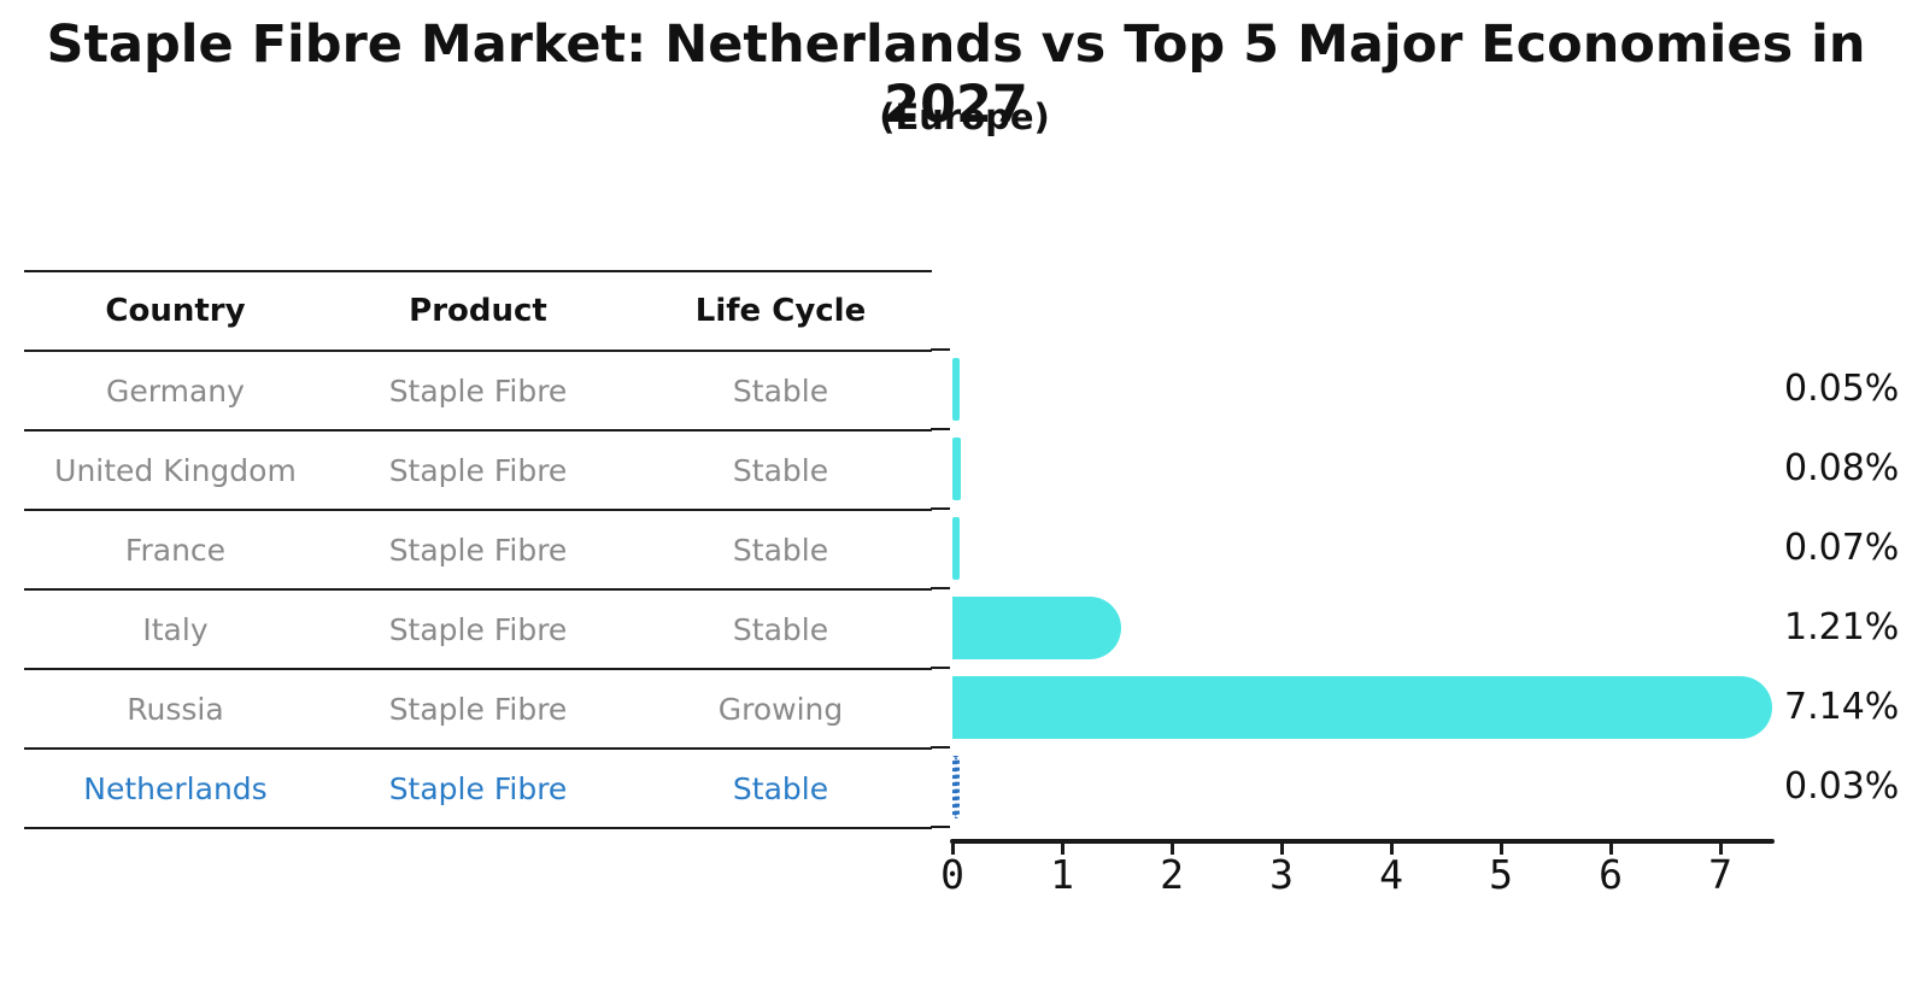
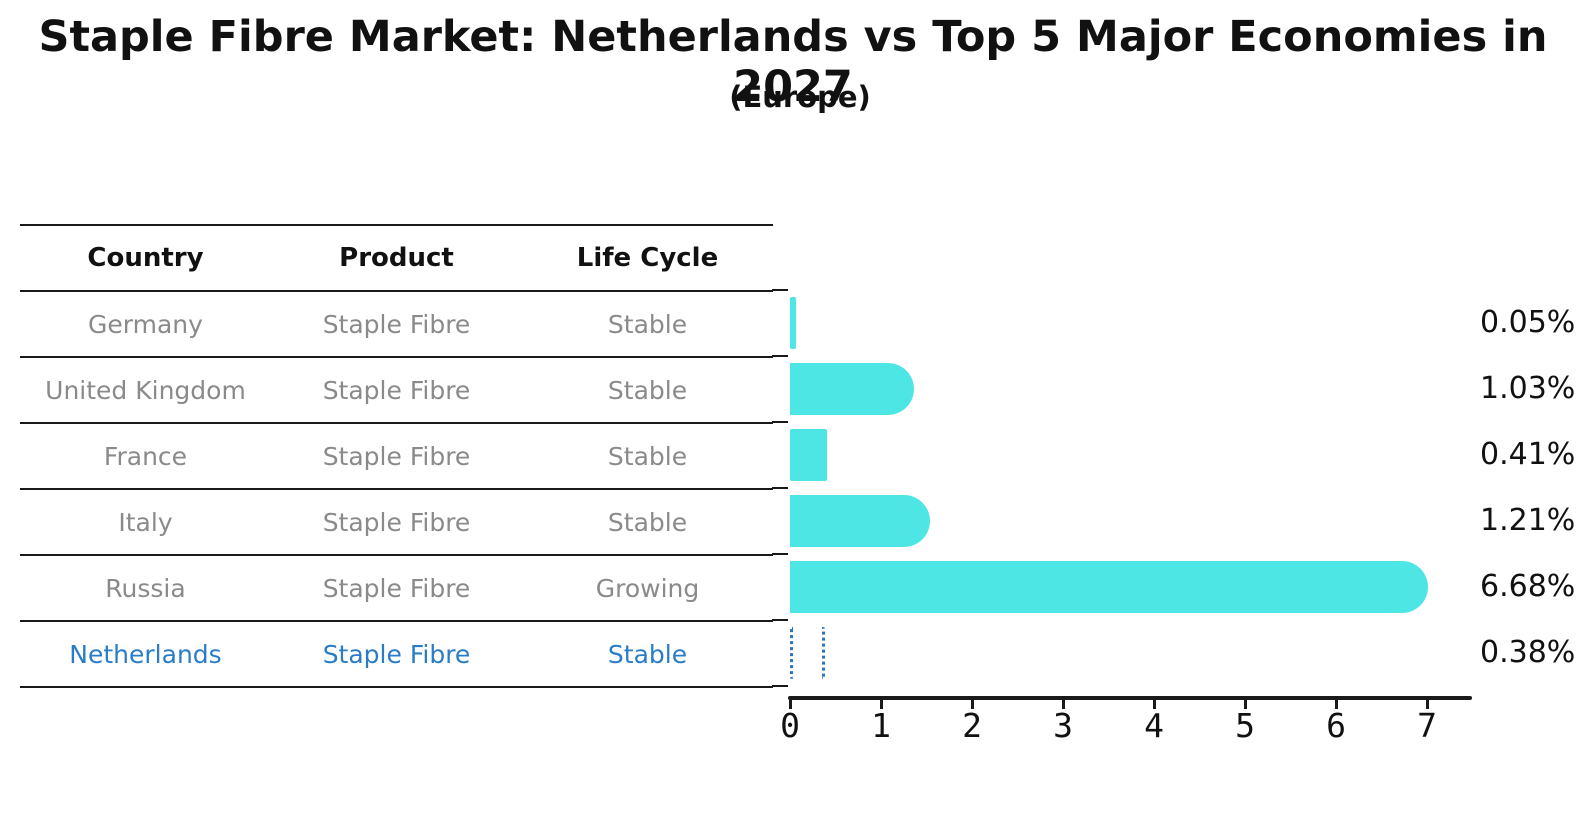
United Kingdom: 0.08% -> 1.03%
France: 0.07% -> 0.41%
Russia: 7.14% -> 6.68%
Netherlands: 0.03% -> 0.38%
